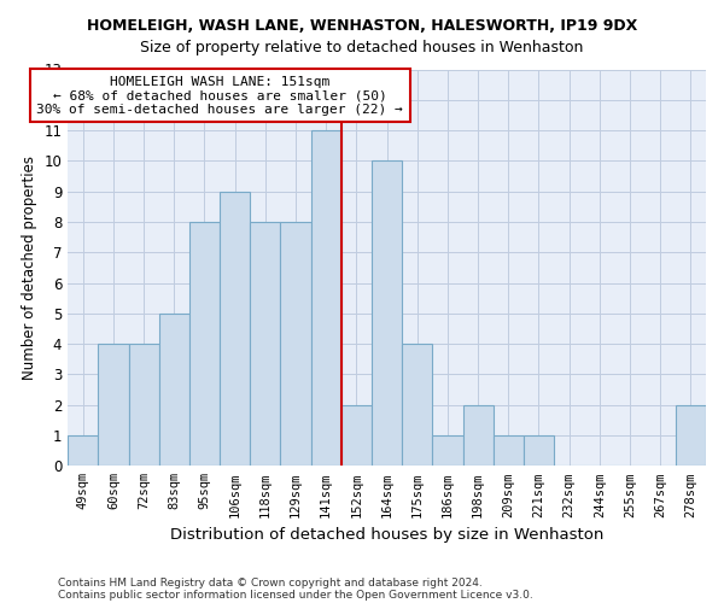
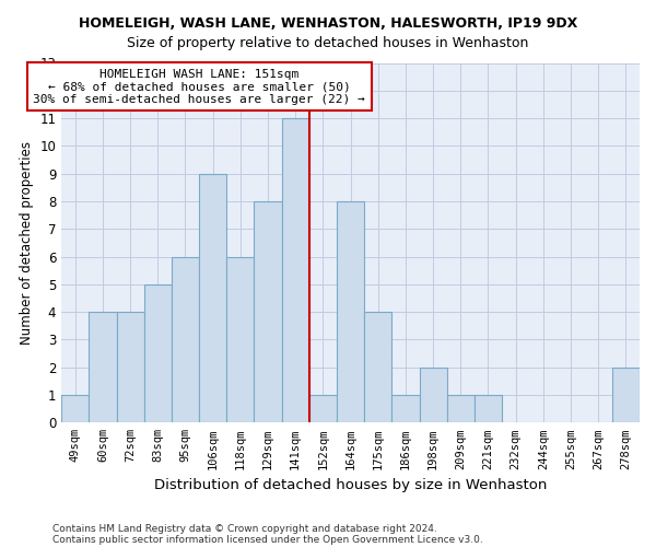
95sqm: 8 -> 6
118sqm: 8 -> 6
152sqm: 2 -> 1
164sqm: 10 -> 8
